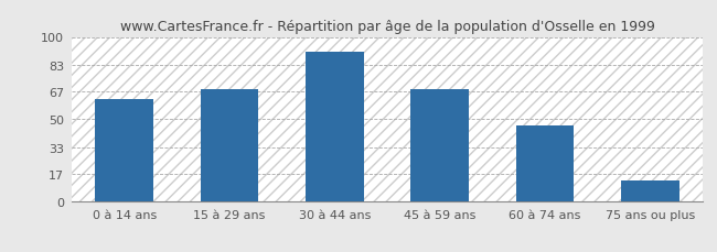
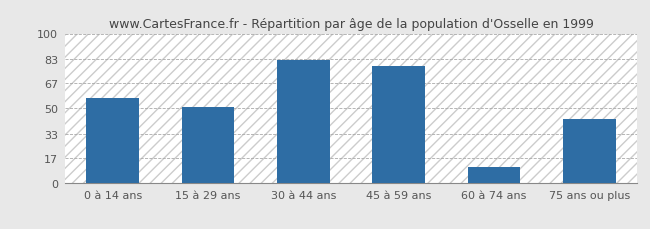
0 à 14 ans: 62 -> 57
15 à 29 ans: 68 -> 51
30 à 44 ans: 91 -> 82
45 à 59 ans: 68 -> 78
60 à 74 ans: 46 -> 11
75 ans ou plus: 13 -> 43
